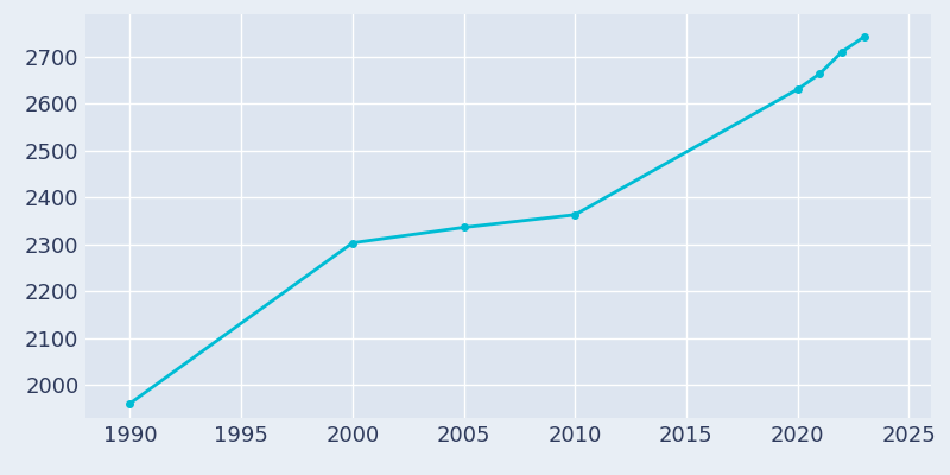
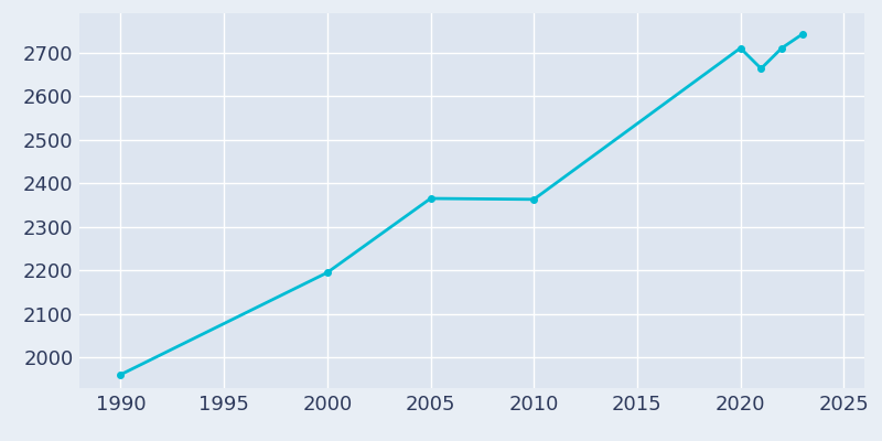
2000: 2303 -> 2195
2005: 2336 -> 2365
2020: 2630 -> 2710
